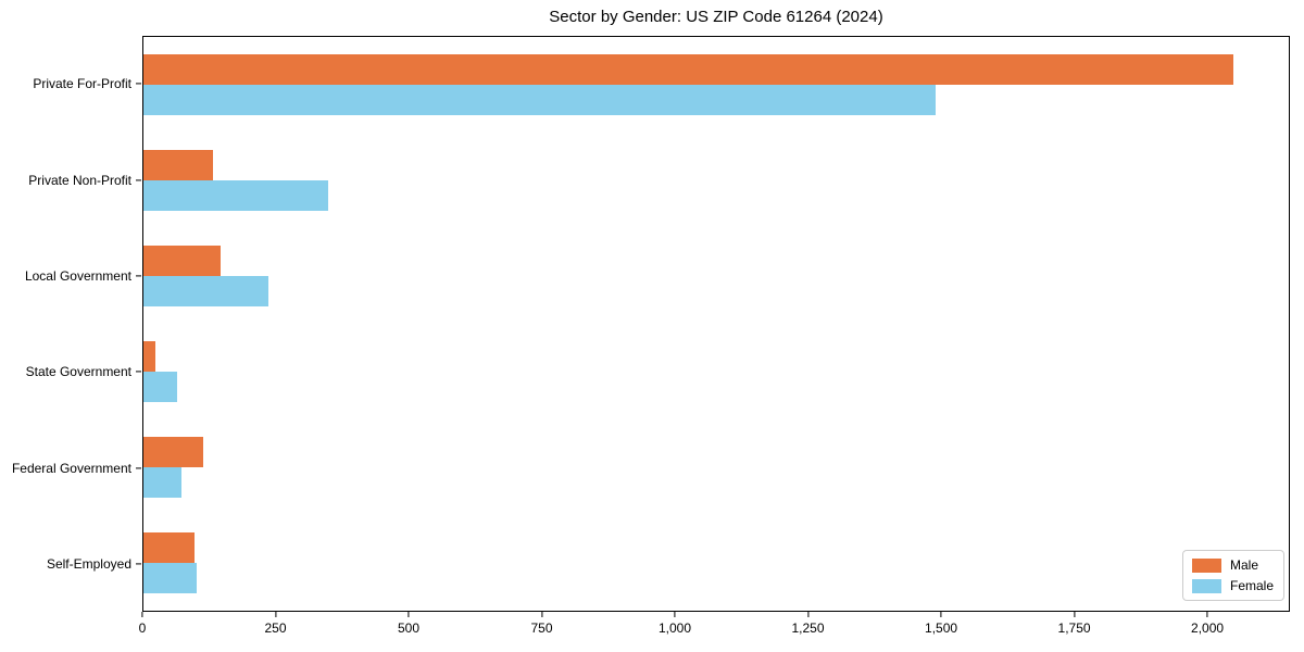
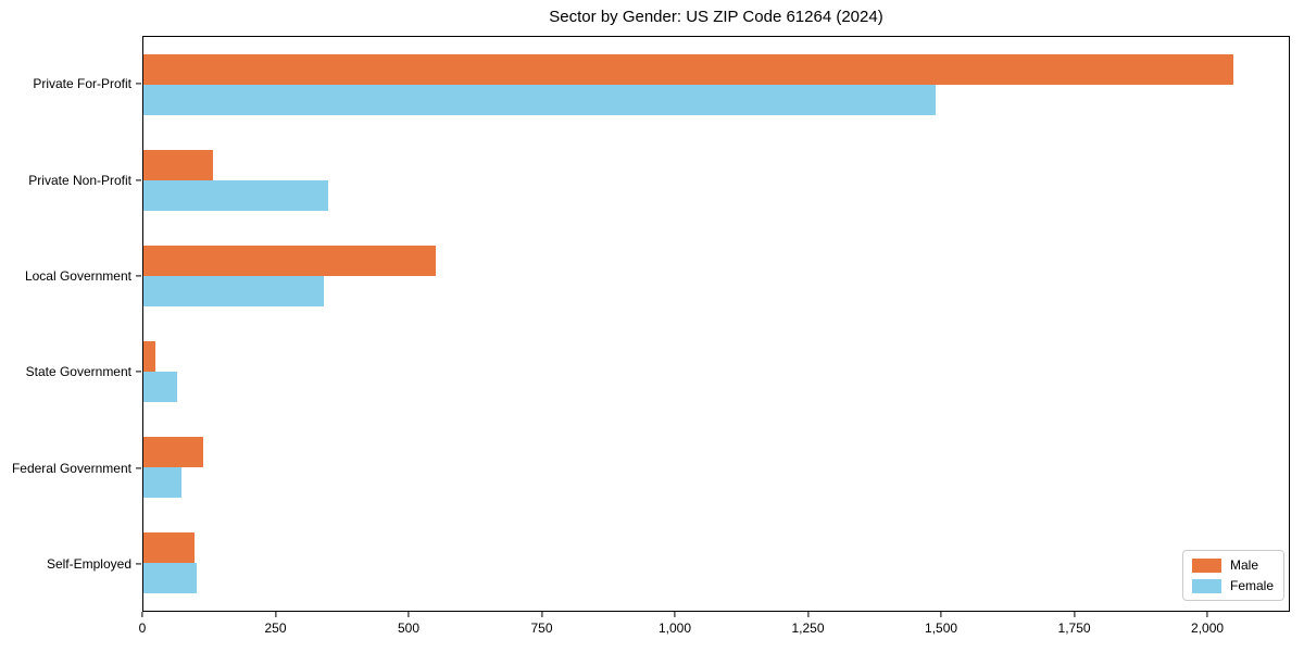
Male/Local Government: 150 -> 550
Female/Local Government: 240 -> 340
